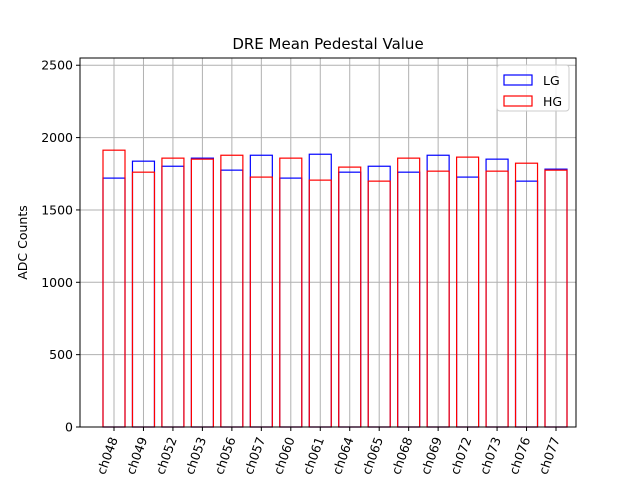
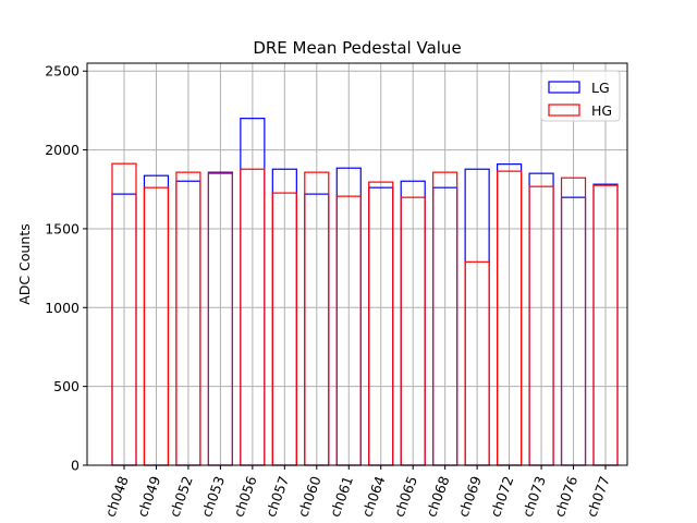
LG/ch056: 1780 -> 2200
HG/ch069: 1770 -> 1290
LG/ch072: 1730 -> 1910
